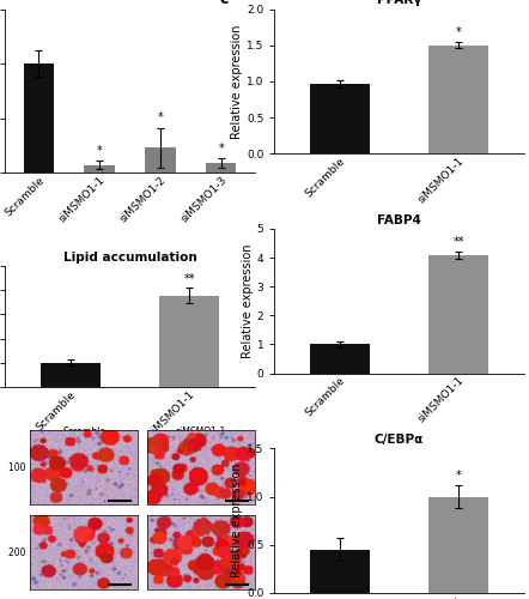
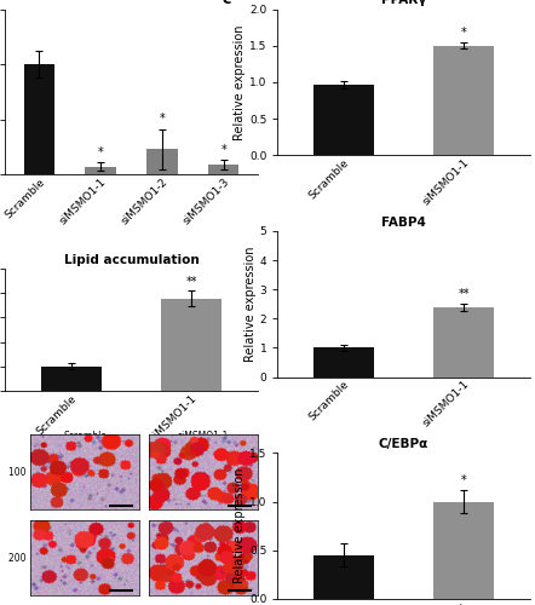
FABP4/siMSMO1-1: 4.1 -> 2.4
